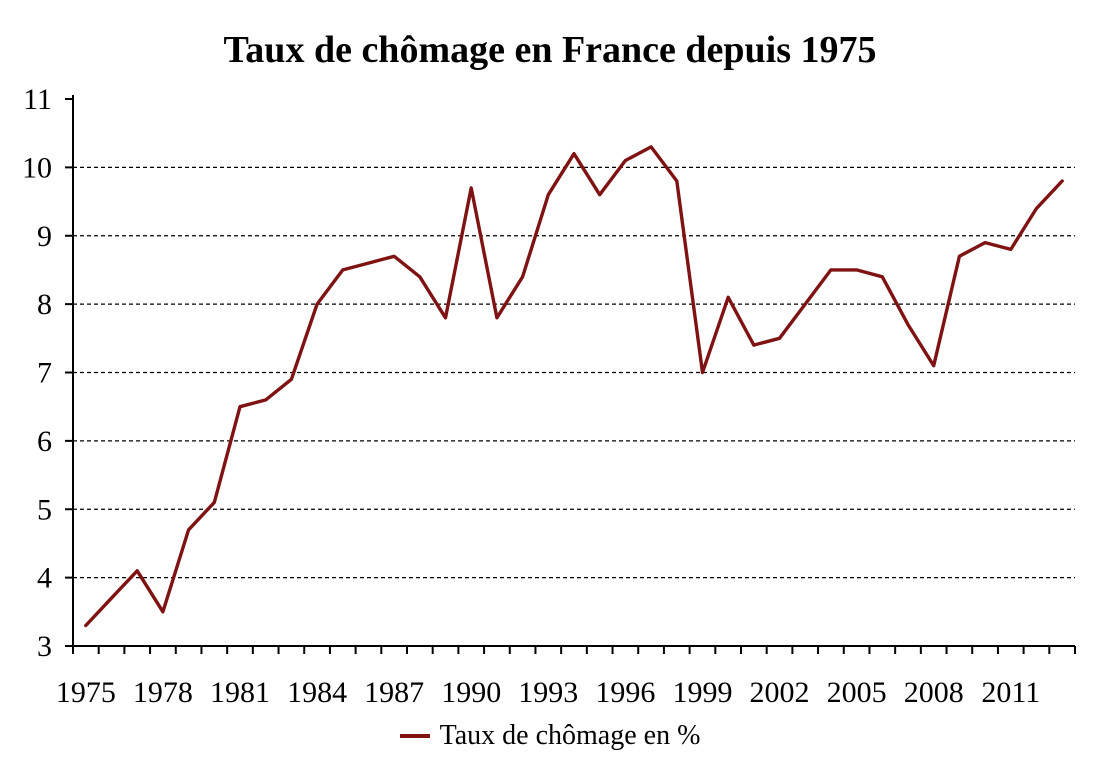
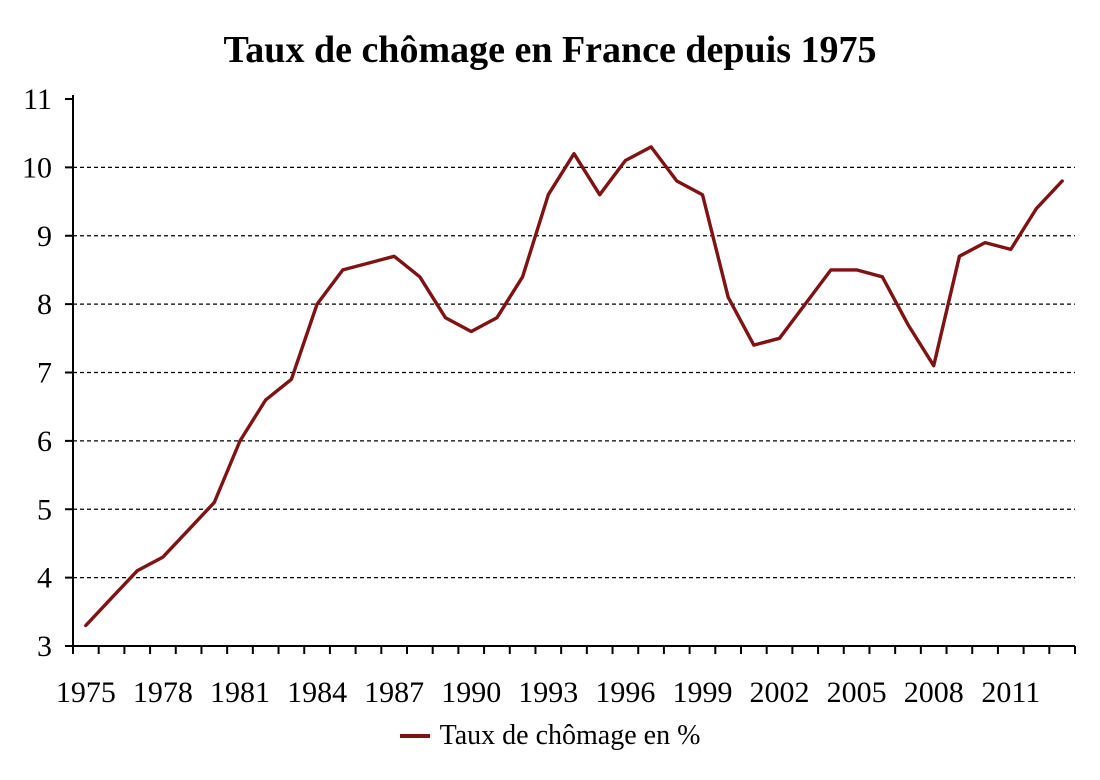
1978: 3.5 -> 4.3
1981: 6.5 -> 6.0
1990: 9.7 -> 7.6
1999: 7.0 -> 9.6
